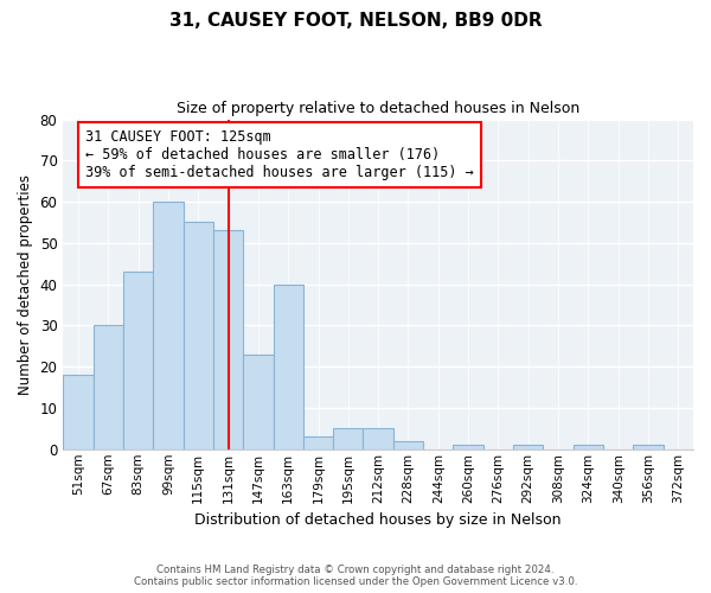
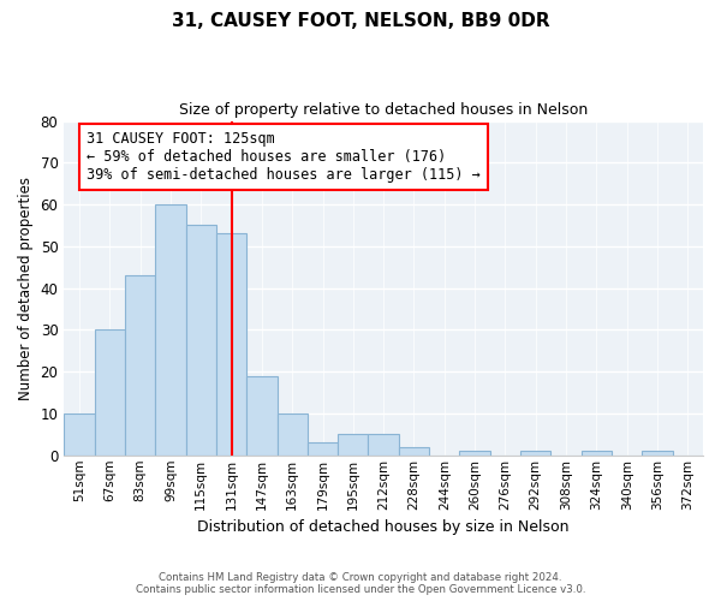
51sqm: 18 -> 10
147sqm: 23 -> 19
163sqm: 40 -> 10
